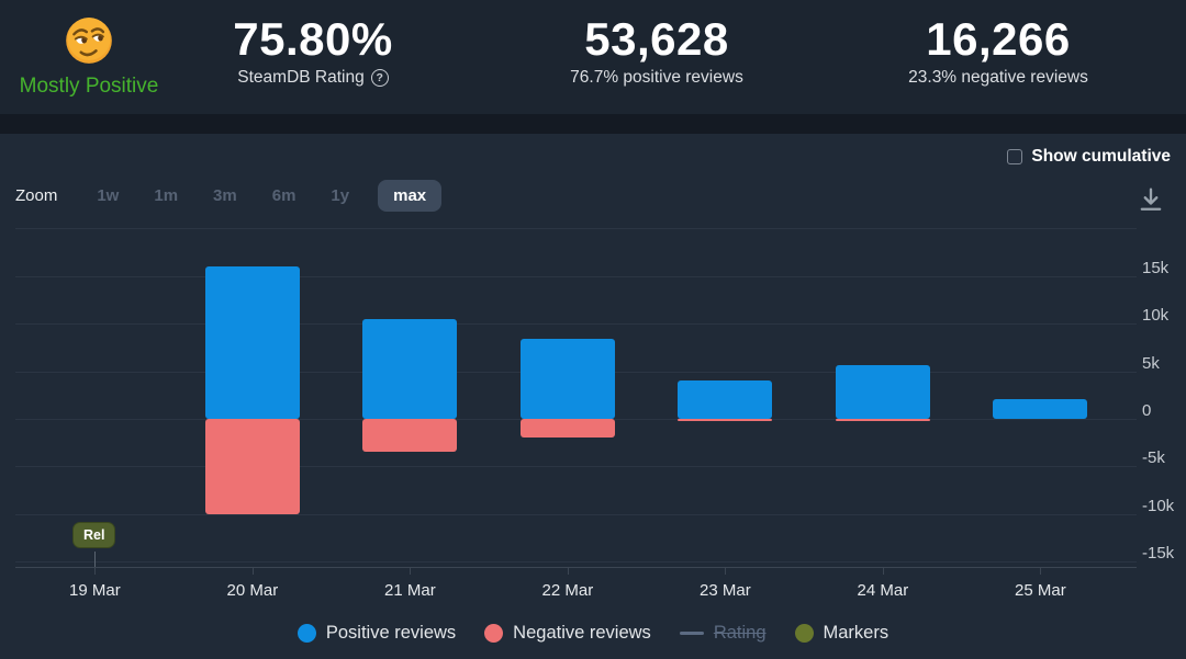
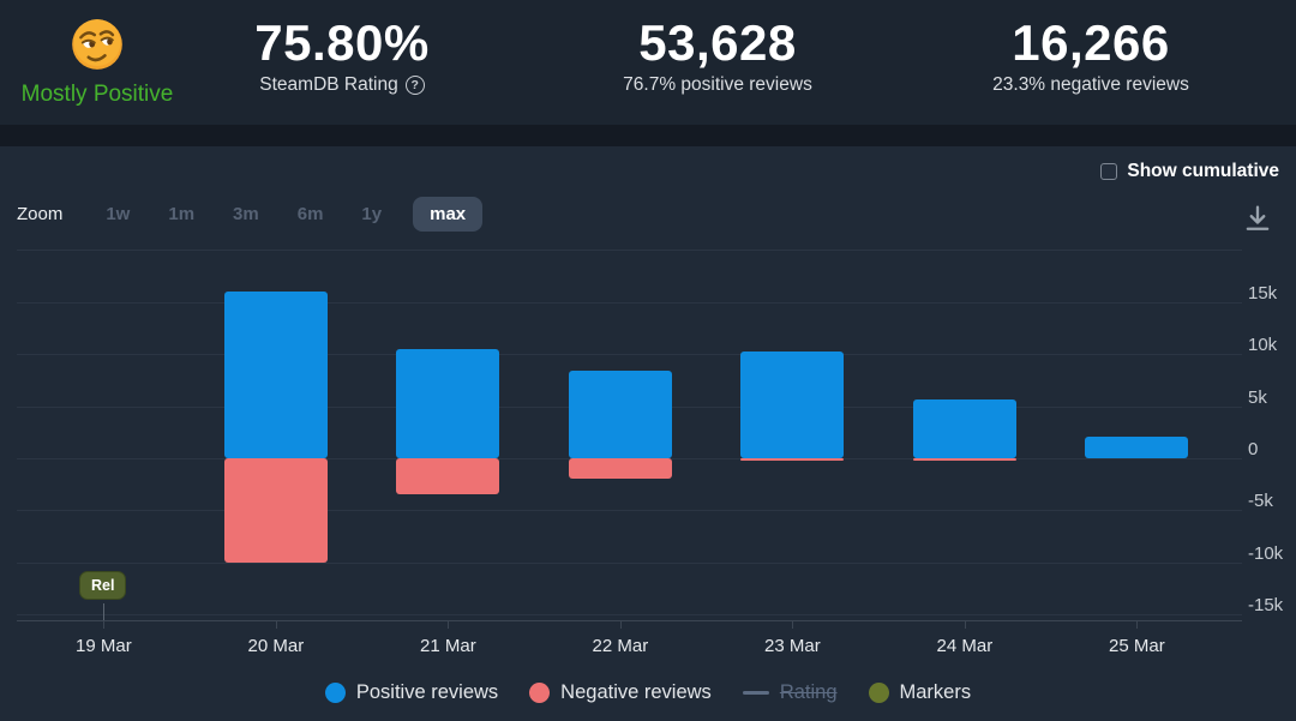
Positive reviews/23 Mar: 4k -> 10k
